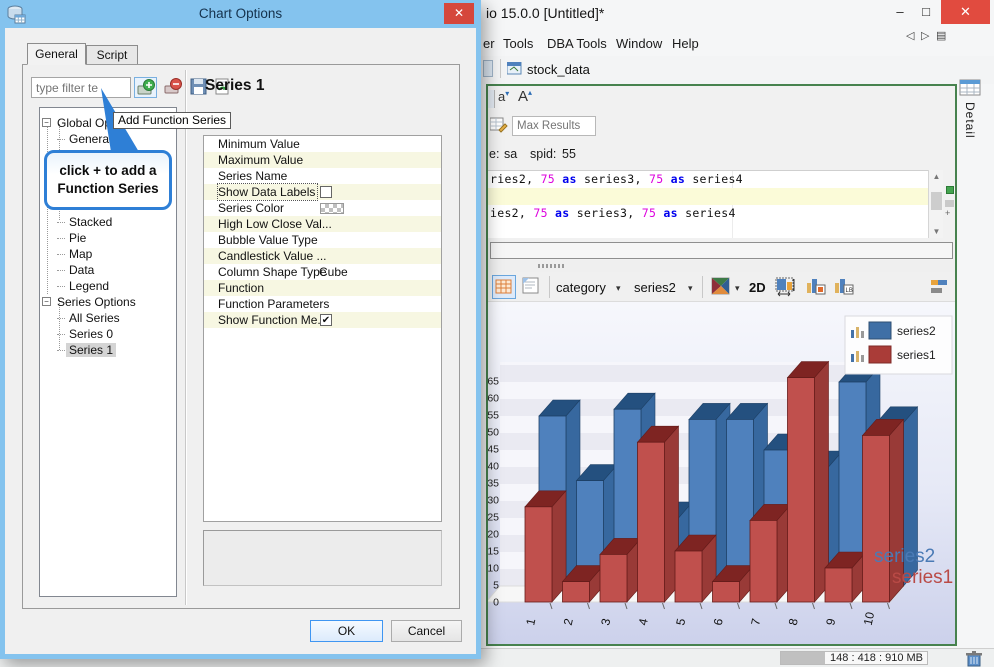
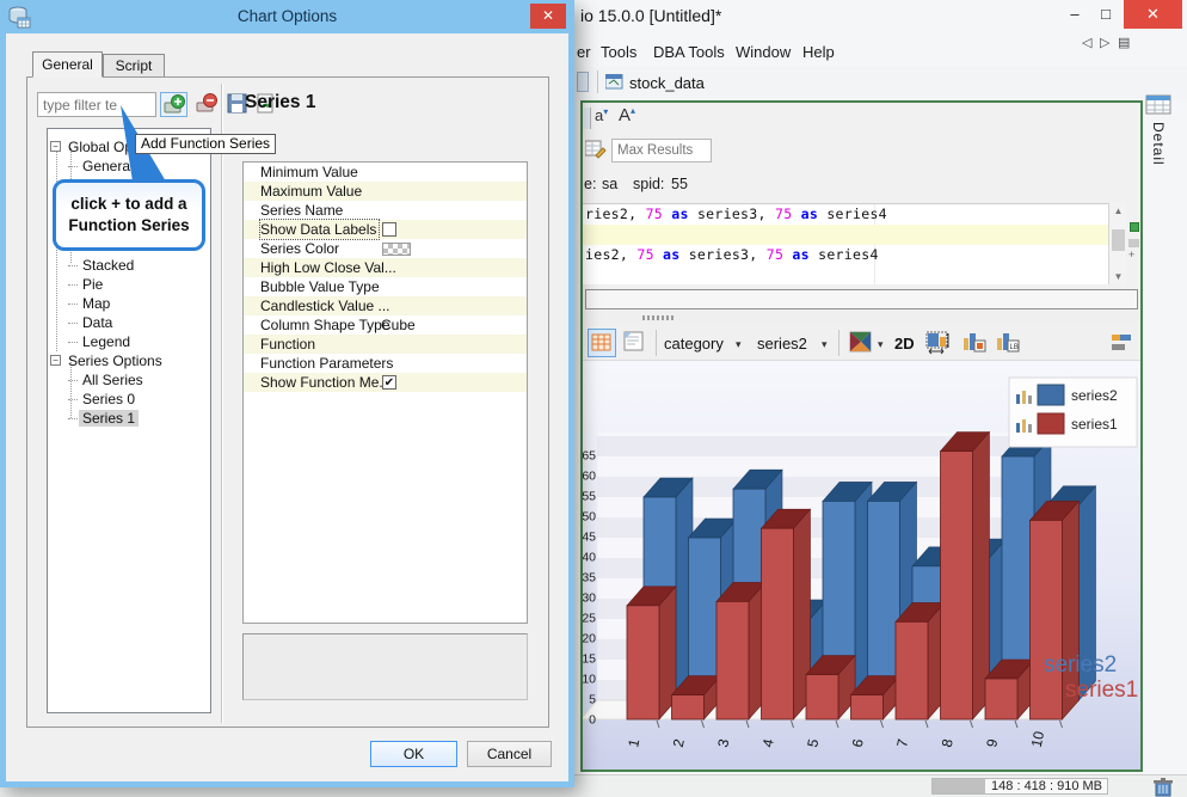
series2/2: 31 -> 40
series1/3: 14 -> 29
series1/5: 15 -> 11
series2/7: 40 -> 33
